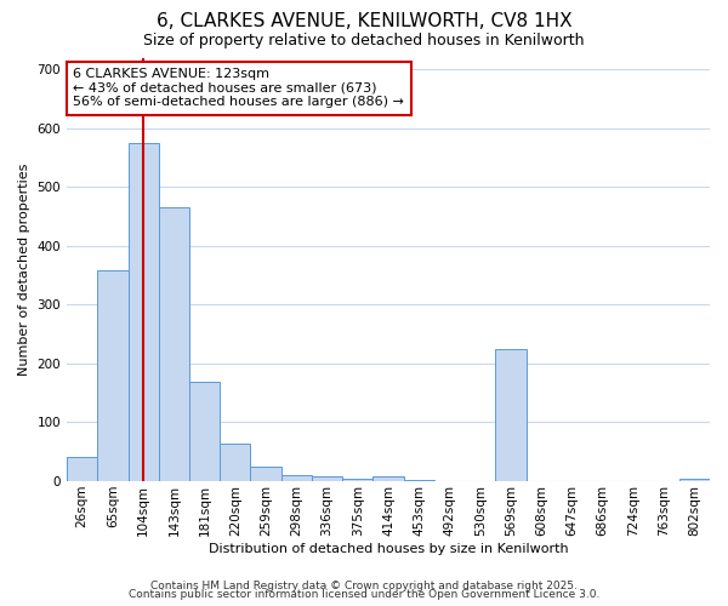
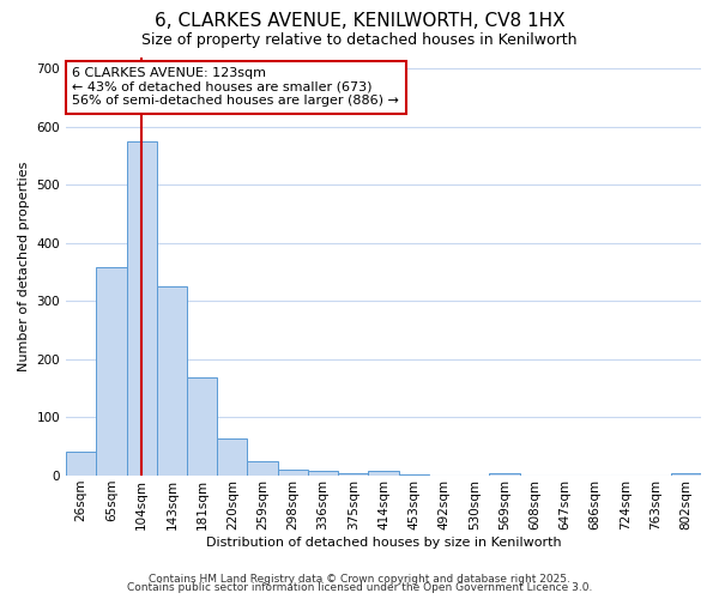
143sqm: 465 -> 325
569sqm: 225 -> 4
